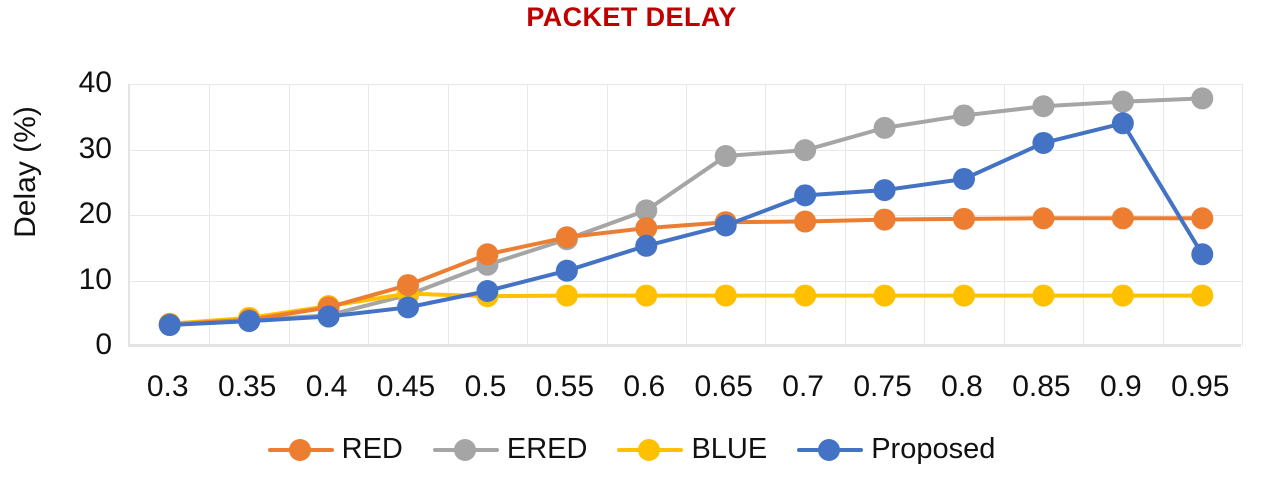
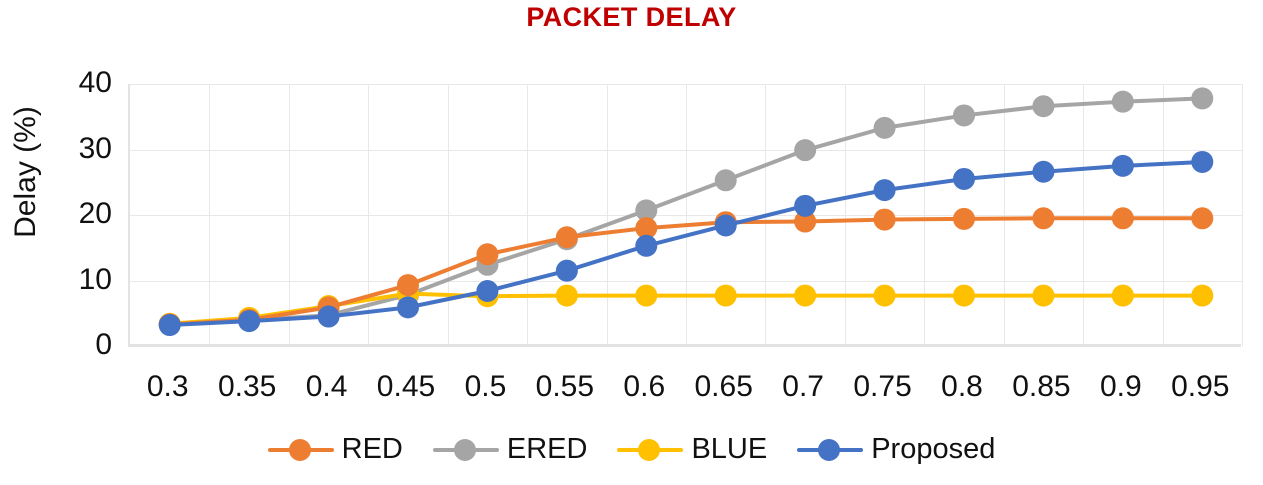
ERED/0.65: 29 -> 25
Proposed/0.7: 23 -> 21
Proposed/0.85: 31 -> 27
Proposed/0.9: 34 -> 28
Proposed/0.95: 14 -> 28
